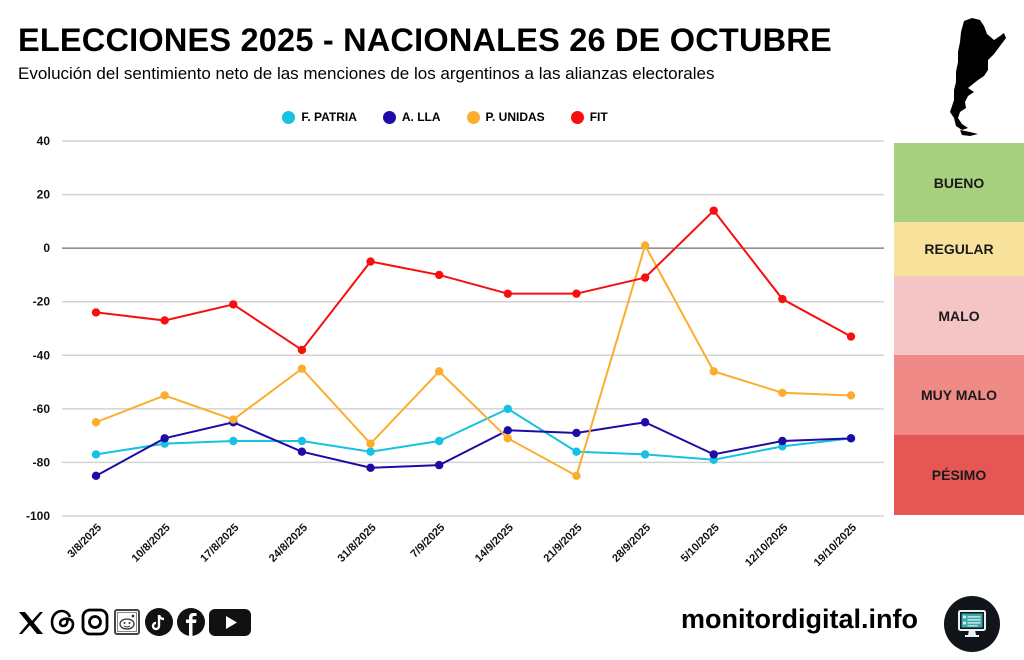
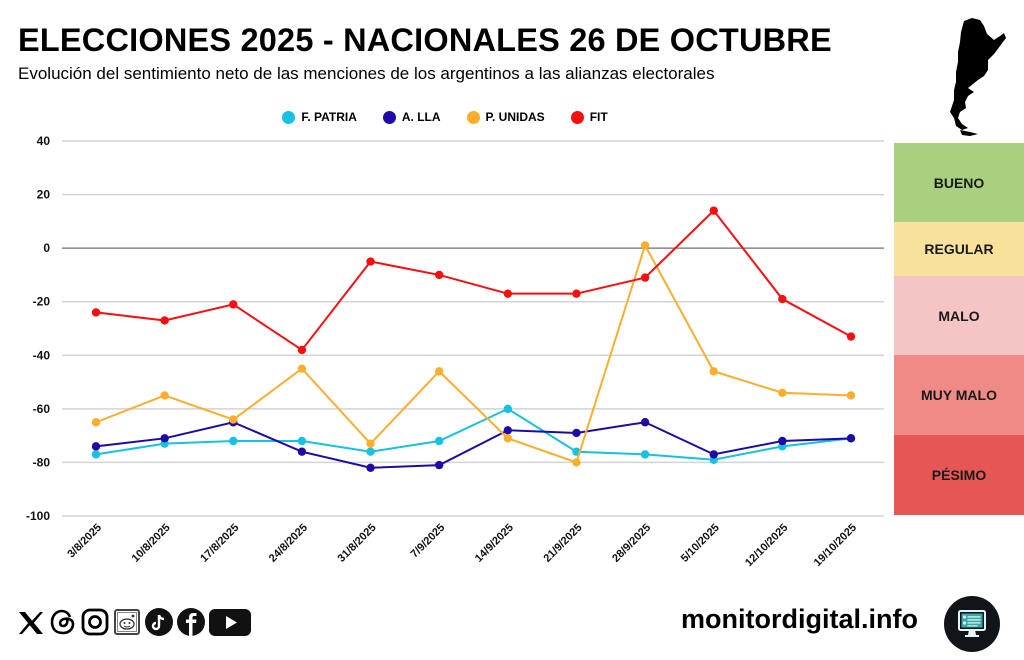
A. LLA/3/8/2025: -85 -> -74
P. UNIDAS/21/9/2025: -85 -> -80
